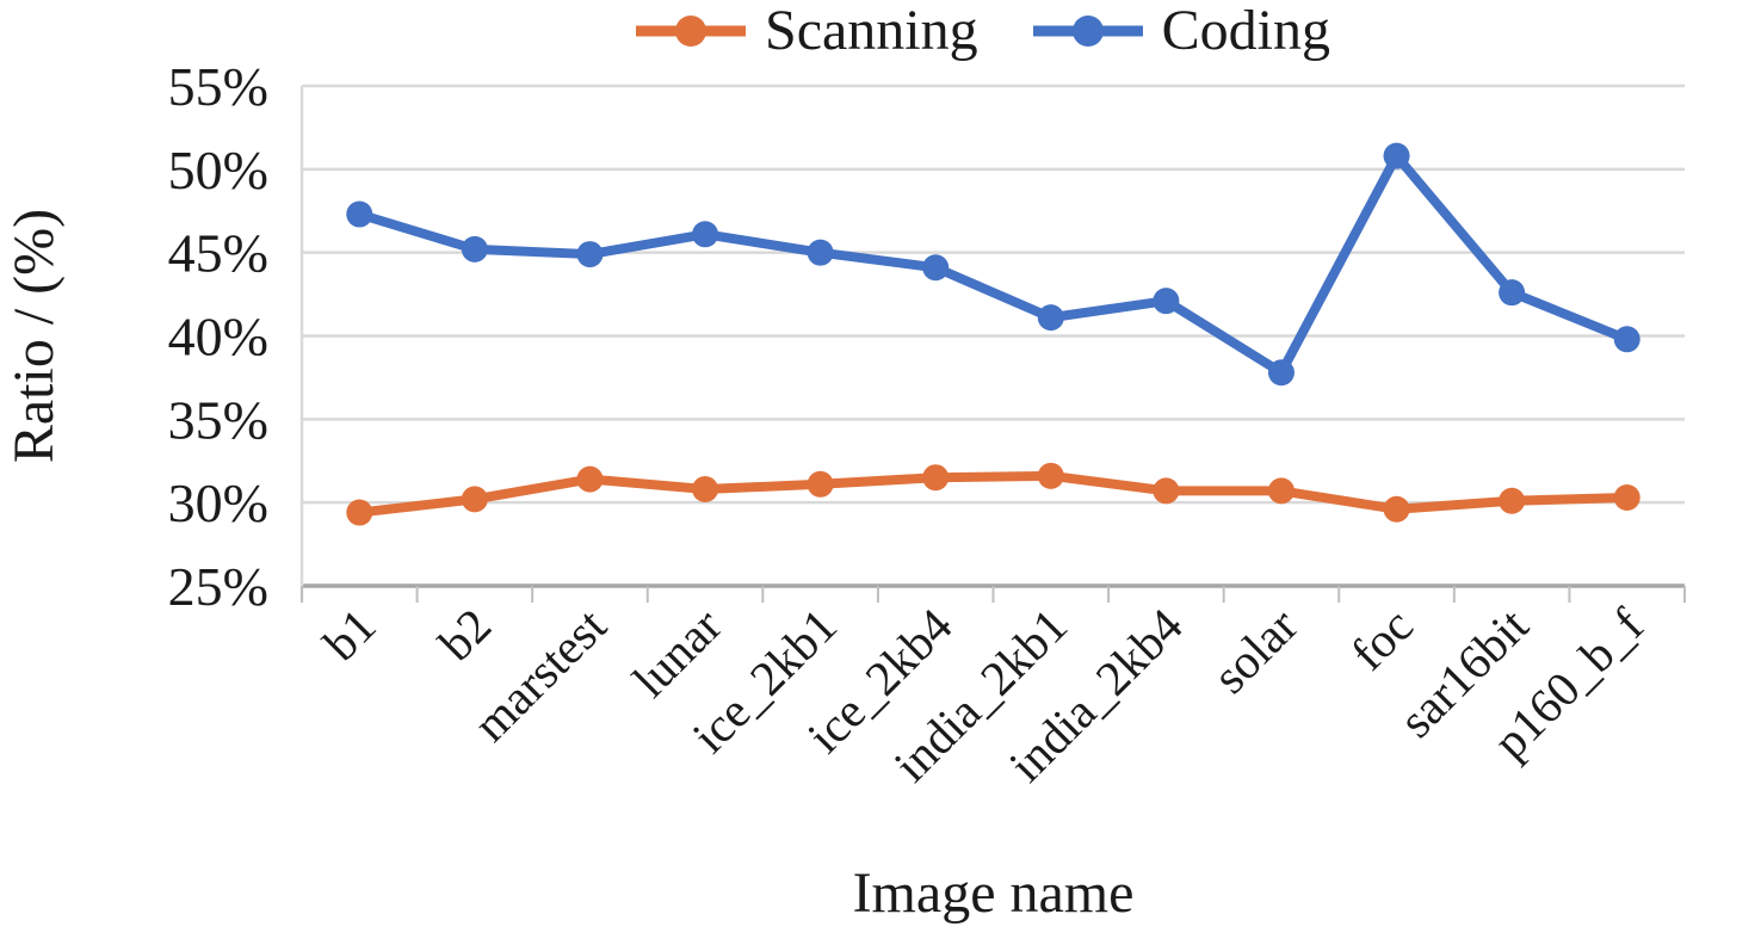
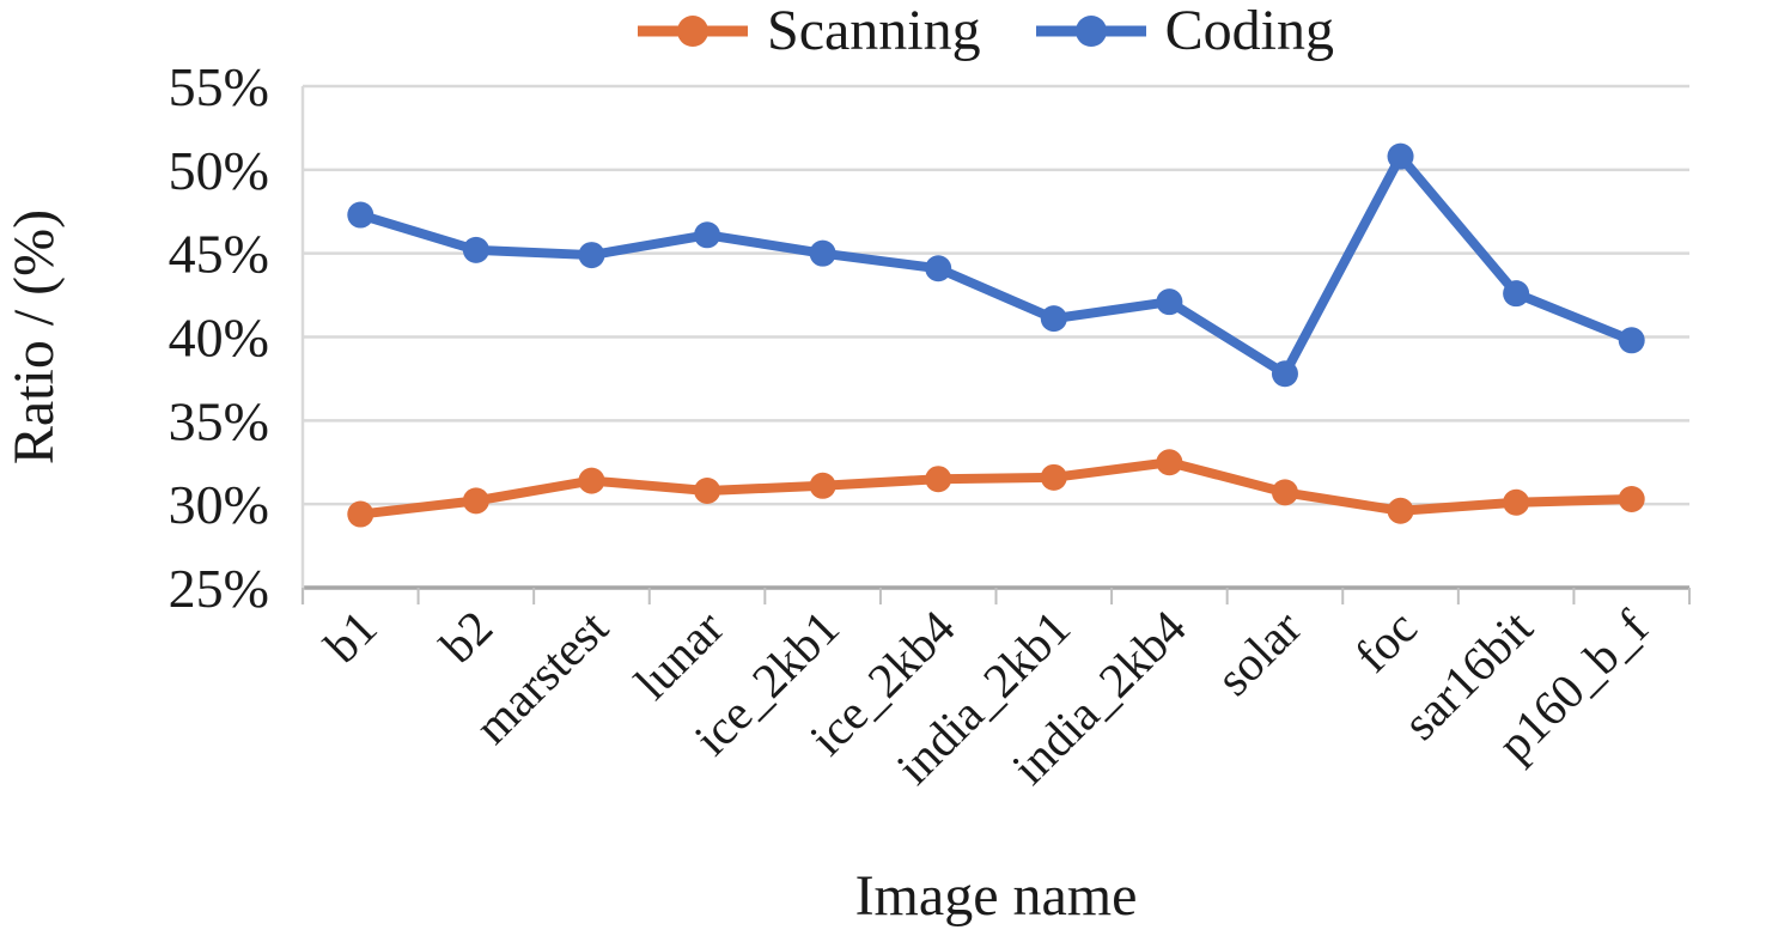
Scanning/india_2kb4: 30.7% -> 32.5%
